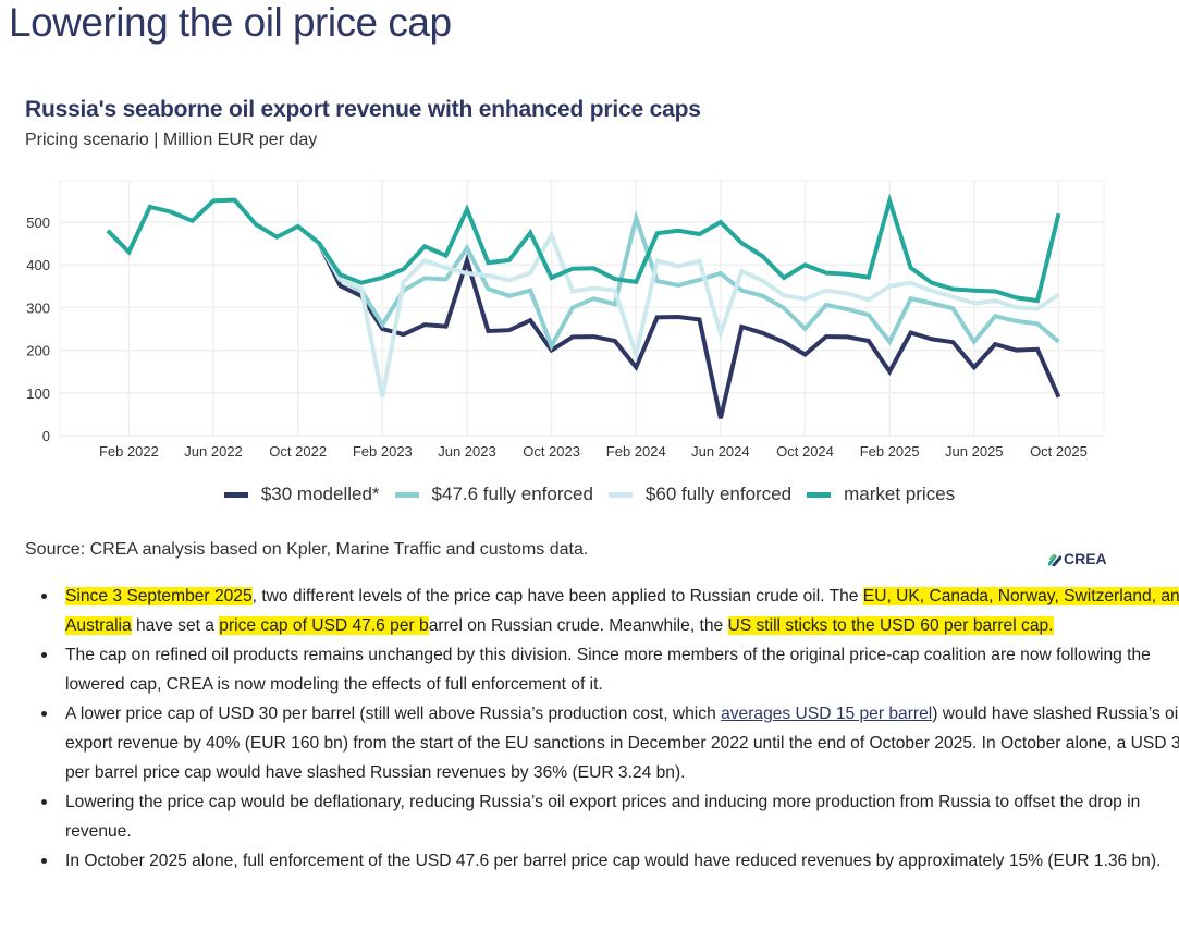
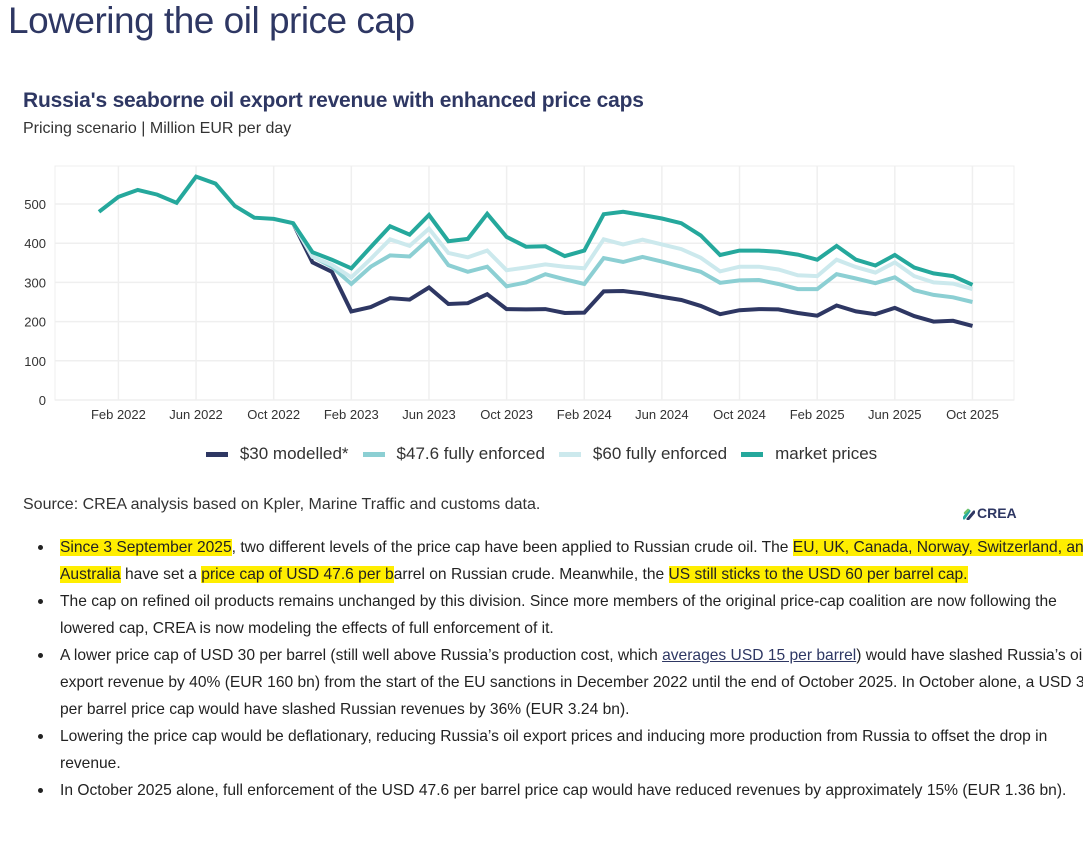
market prices/Feb 2022: 430 -> 520
market prices/Jun 2022: 550 -> 570
market prices/Oct 2022: 490 -> 460
$30 modelled*/Feb 2023: 250 -> 230
$47.6 fully enforced/Feb 2023: 260 -> 300
$60 fully enforced/Feb 2023: 90 -> 310
market prices/Feb 2023: 370 -> 340
$30 modelled*/Jun 2023: 410 -> 290
$47.6 fully enforced/Jun 2023: 440 -> 410
$60 fully enforced/Jun 2023: 380 -> 440
market prices/Jun 2023: 530 -> 470
$30 modelled*/Oct 2023: 200 -> 230
$47.6 fully enforced/Oct 2023: 210 -> 290
$60 fully enforced/Oct 2023: 470 -> 330
market prices/Oct 2023: 370 -> 420
$30 modelled*/Feb 2024: 160 -> 220
$47.6 fully enforced/Feb 2024: 510 -> 300
$60 fully enforced/Feb 2024: 190 -> 340
market prices/Feb 2024: 360 -> 380
$30 modelled*/Jun 2024: 40 -> 260
$47.6 fully enforced/Jun 2024: 380 -> 350
$60 fully enforced/Jun 2024: 240 -> 400
market prices/Jun 2024: 500 -> 460
$30 modelled*/Oct 2024: 190 -> 230
$47.6 fully enforced/Oct 2024: 250 -> 300
$60 fully enforced/Oct 2024: 320 -> 340
market prices/Oct 2024: 400 -> 380
$30 modelled*/Feb 2025: 150 -> 220
$47.6 fully enforced/Feb 2025: 220 -> 280
$60 fully enforced/Feb 2025: 350 -> 320
market prices/Feb 2025: 550 -> 360
$30 modelled*/Jun 2025: 160 -> 240
$47.6 fully enforced/Jun 2025: 220 -> 310
$60 fully enforced/Jun 2025: 310 -> 350
market prices/Jun 2025: 340 -> 370
$30 modelled*/Oct 2025: 90 -> 190
$47.6 fully enforced/Oct 2025: 220 -> 250
$60 fully enforced/Oct 2025: 330 -> 280
market prices/Oct 2025: 520 -> 290
